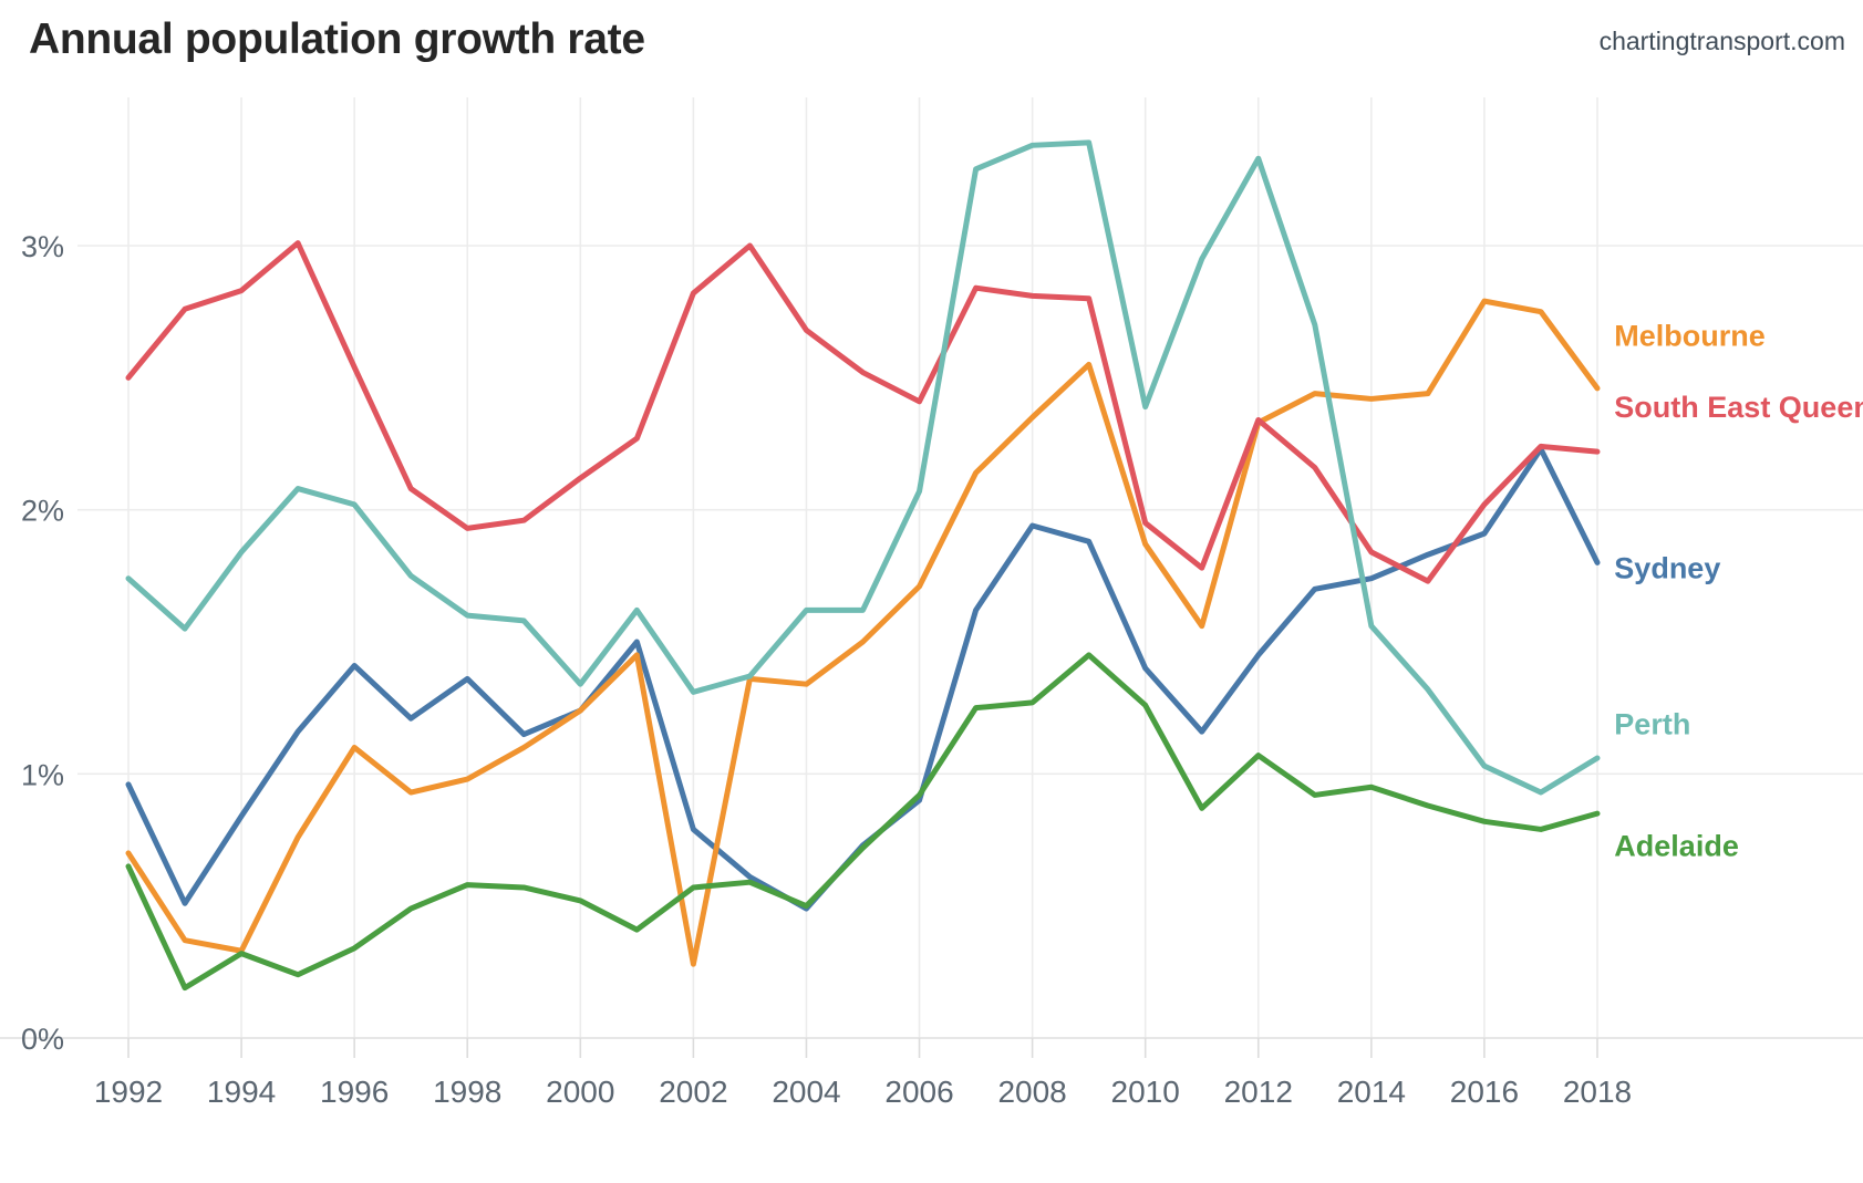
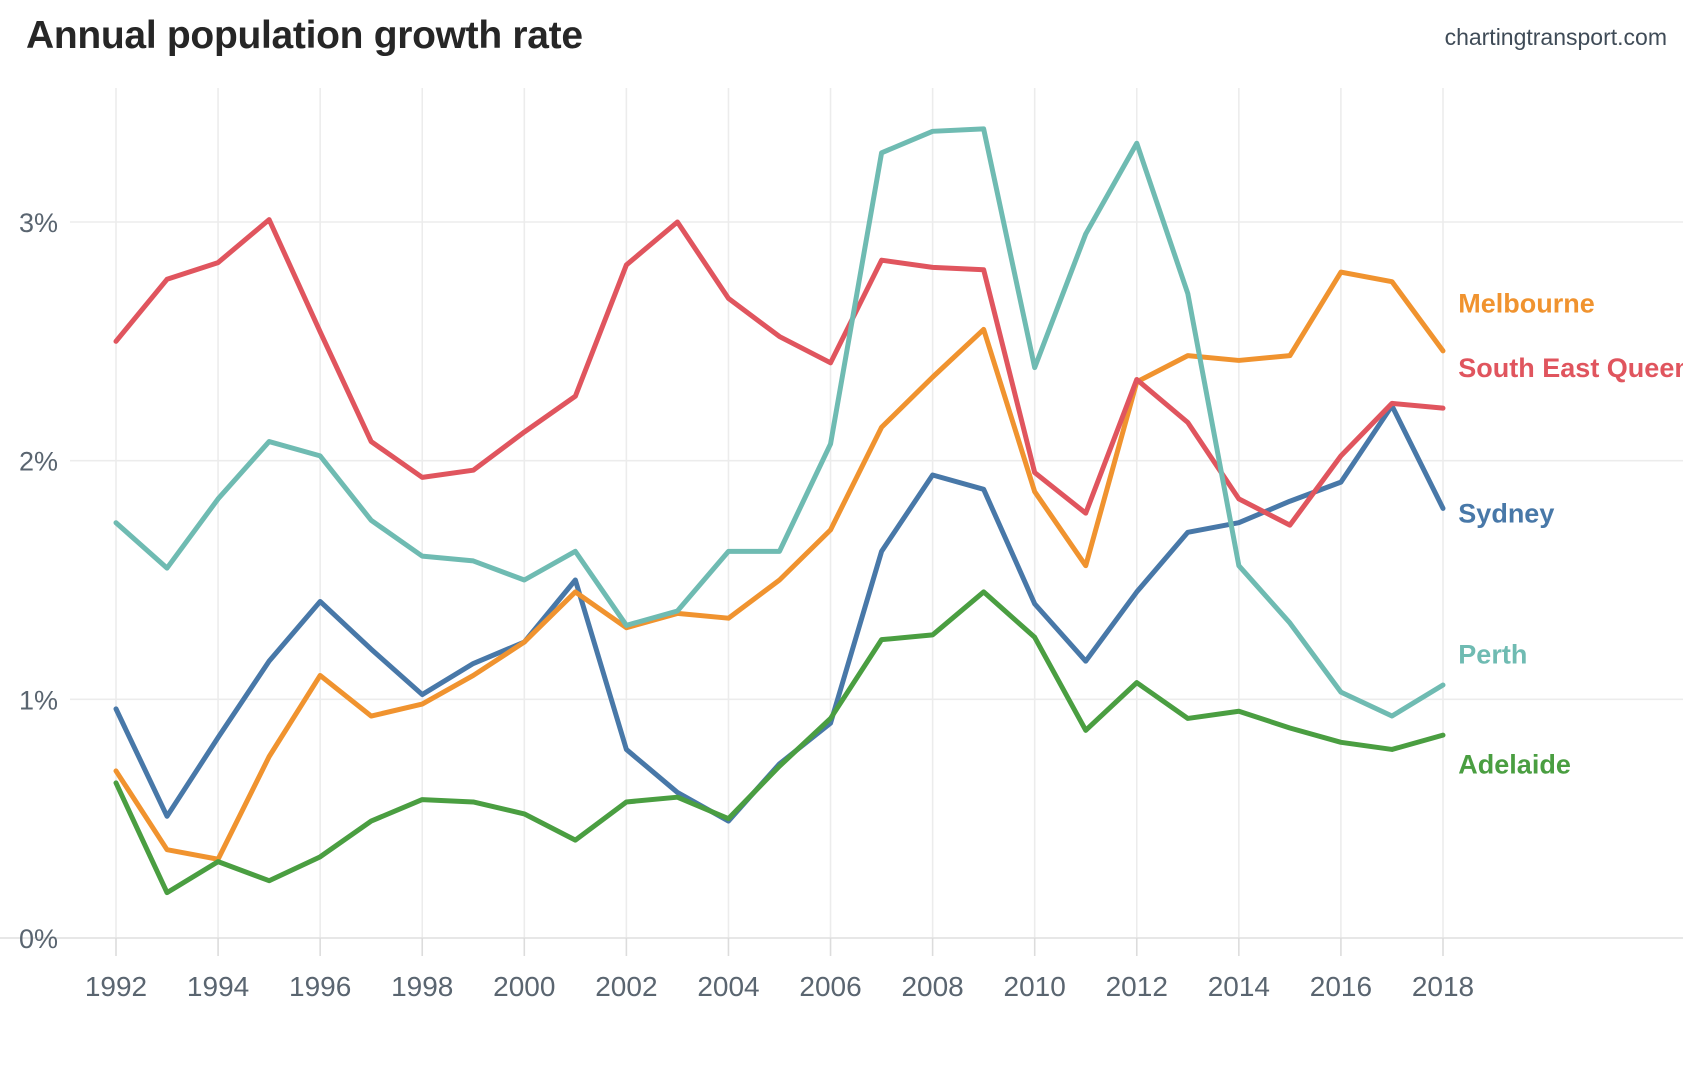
Sydney/1998: 1.36% -> 1.02%
Perth/2000: 1.34% -> 1.50%
Melbourne/2002: 0.28% -> 1.30%
